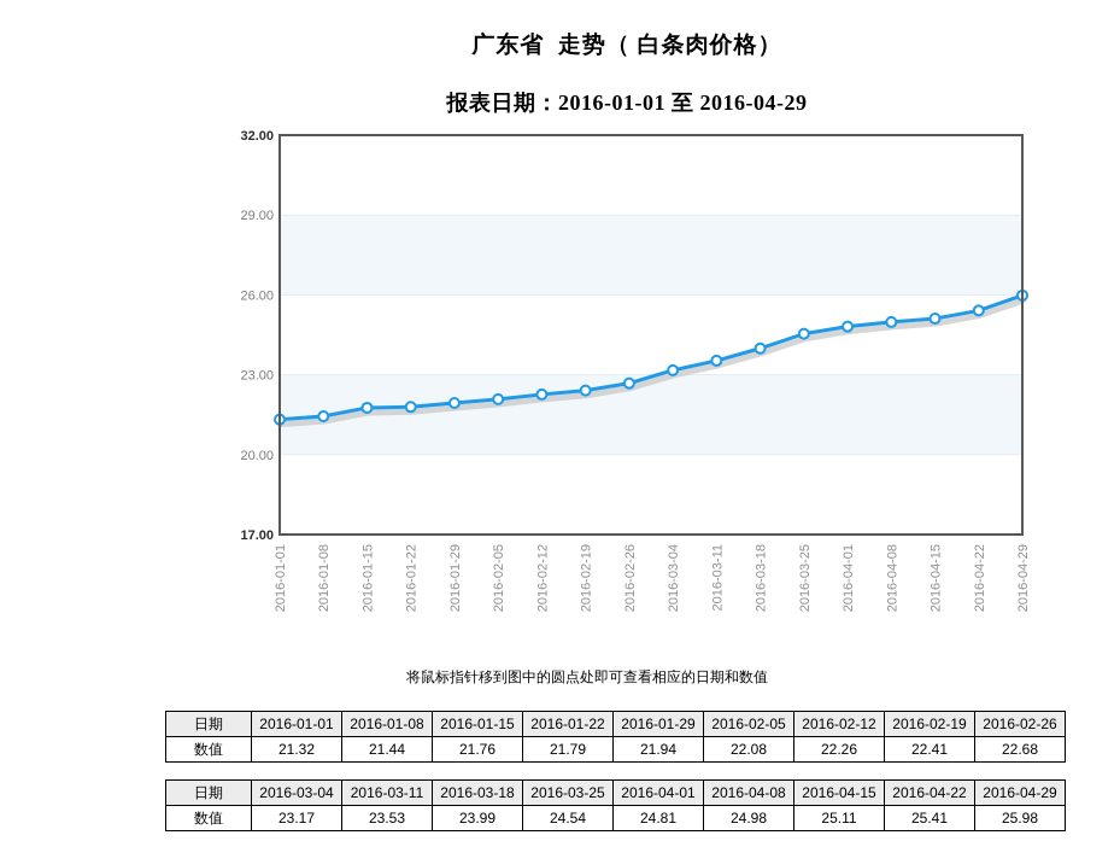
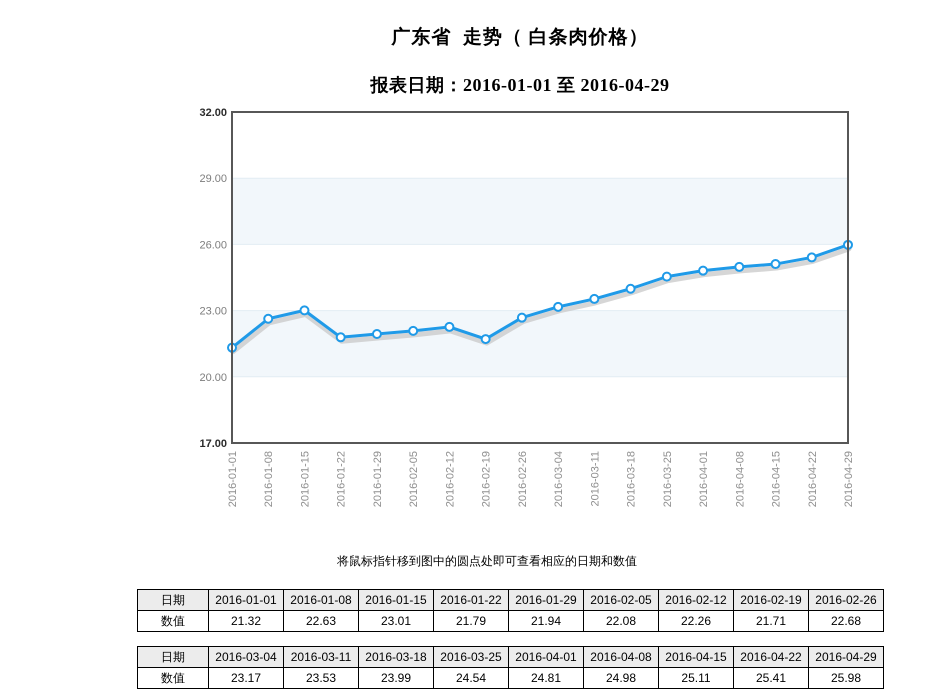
2016-01-08: 21.44 -> 22.63
2016-01-15: 21.76 -> 23.01
2016-02-19: 22.41 -> 21.71
